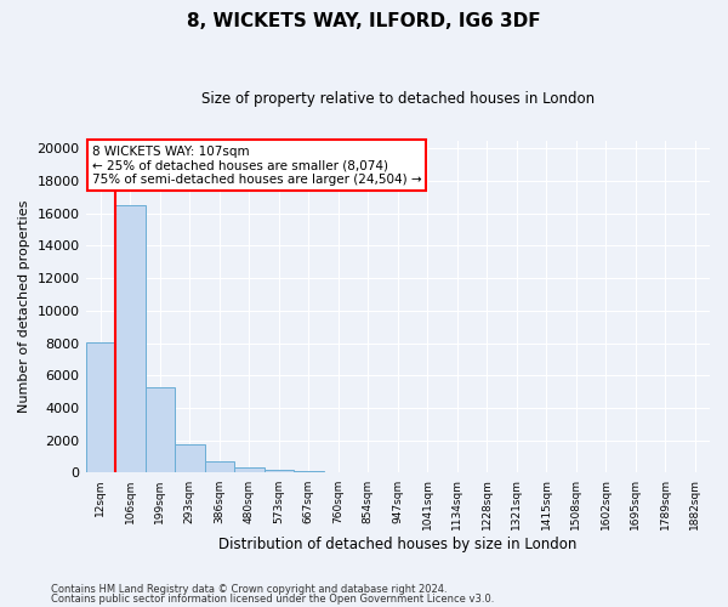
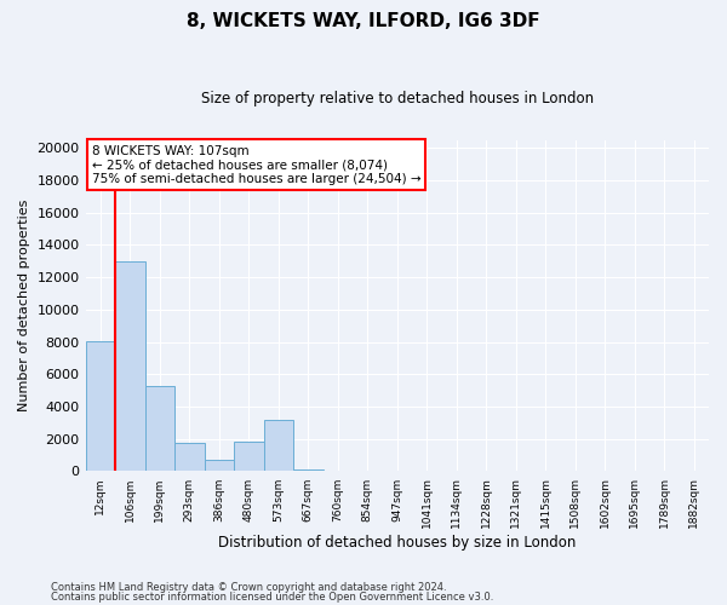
106sqm: 16500 -> 13000
480sqm: 400 -> 1800
573sqm: 200 -> 3200
